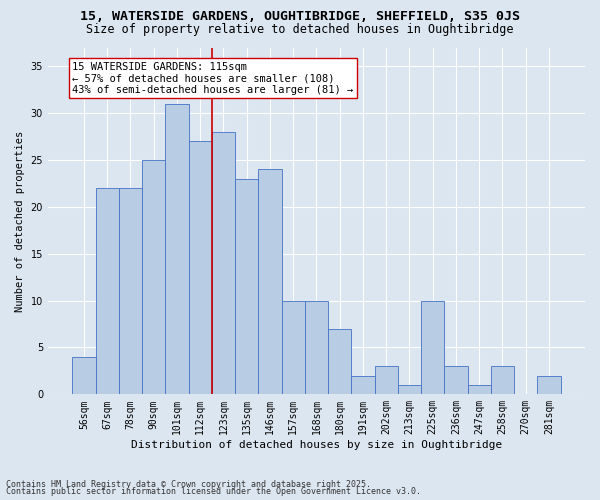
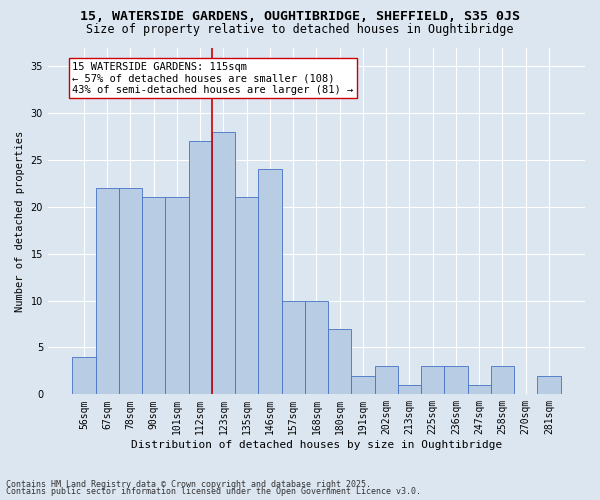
90sqm: 25 -> 21
101sqm: 31 -> 21
135sqm: 23 -> 21
225sqm: 10 -> 3
